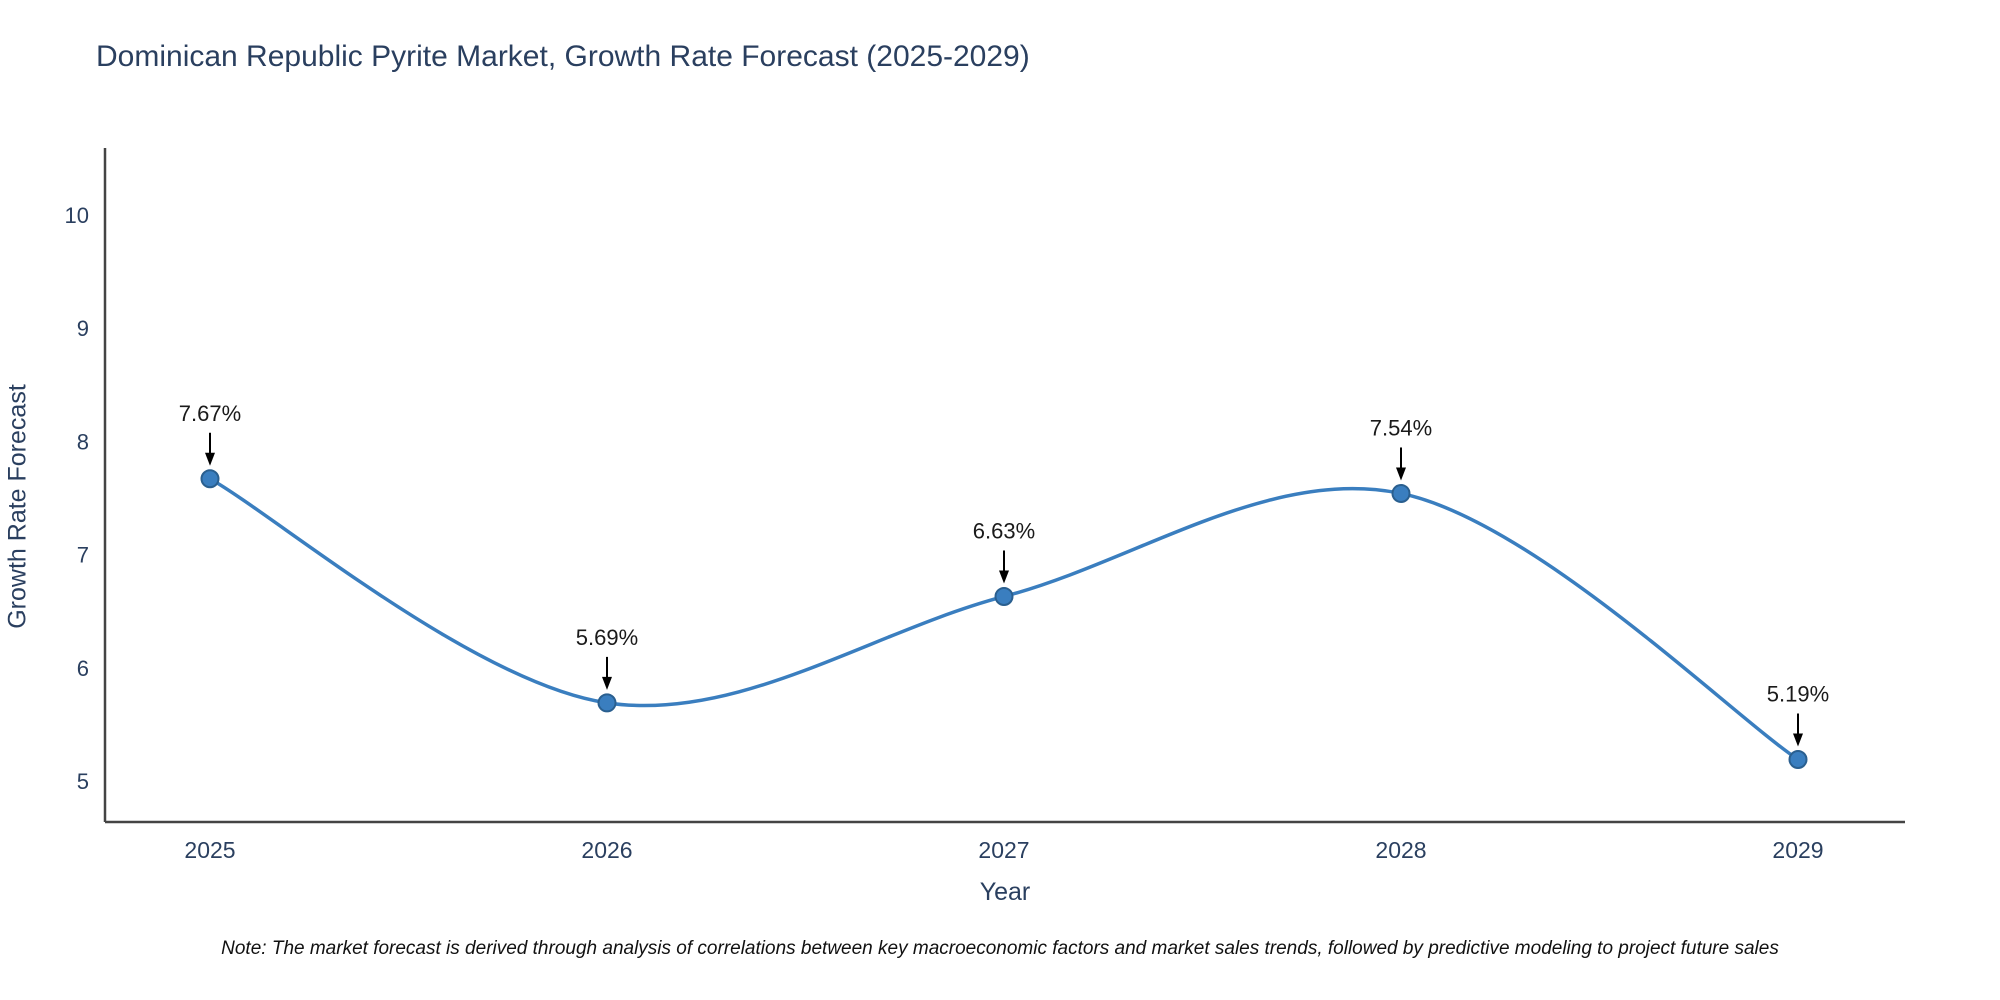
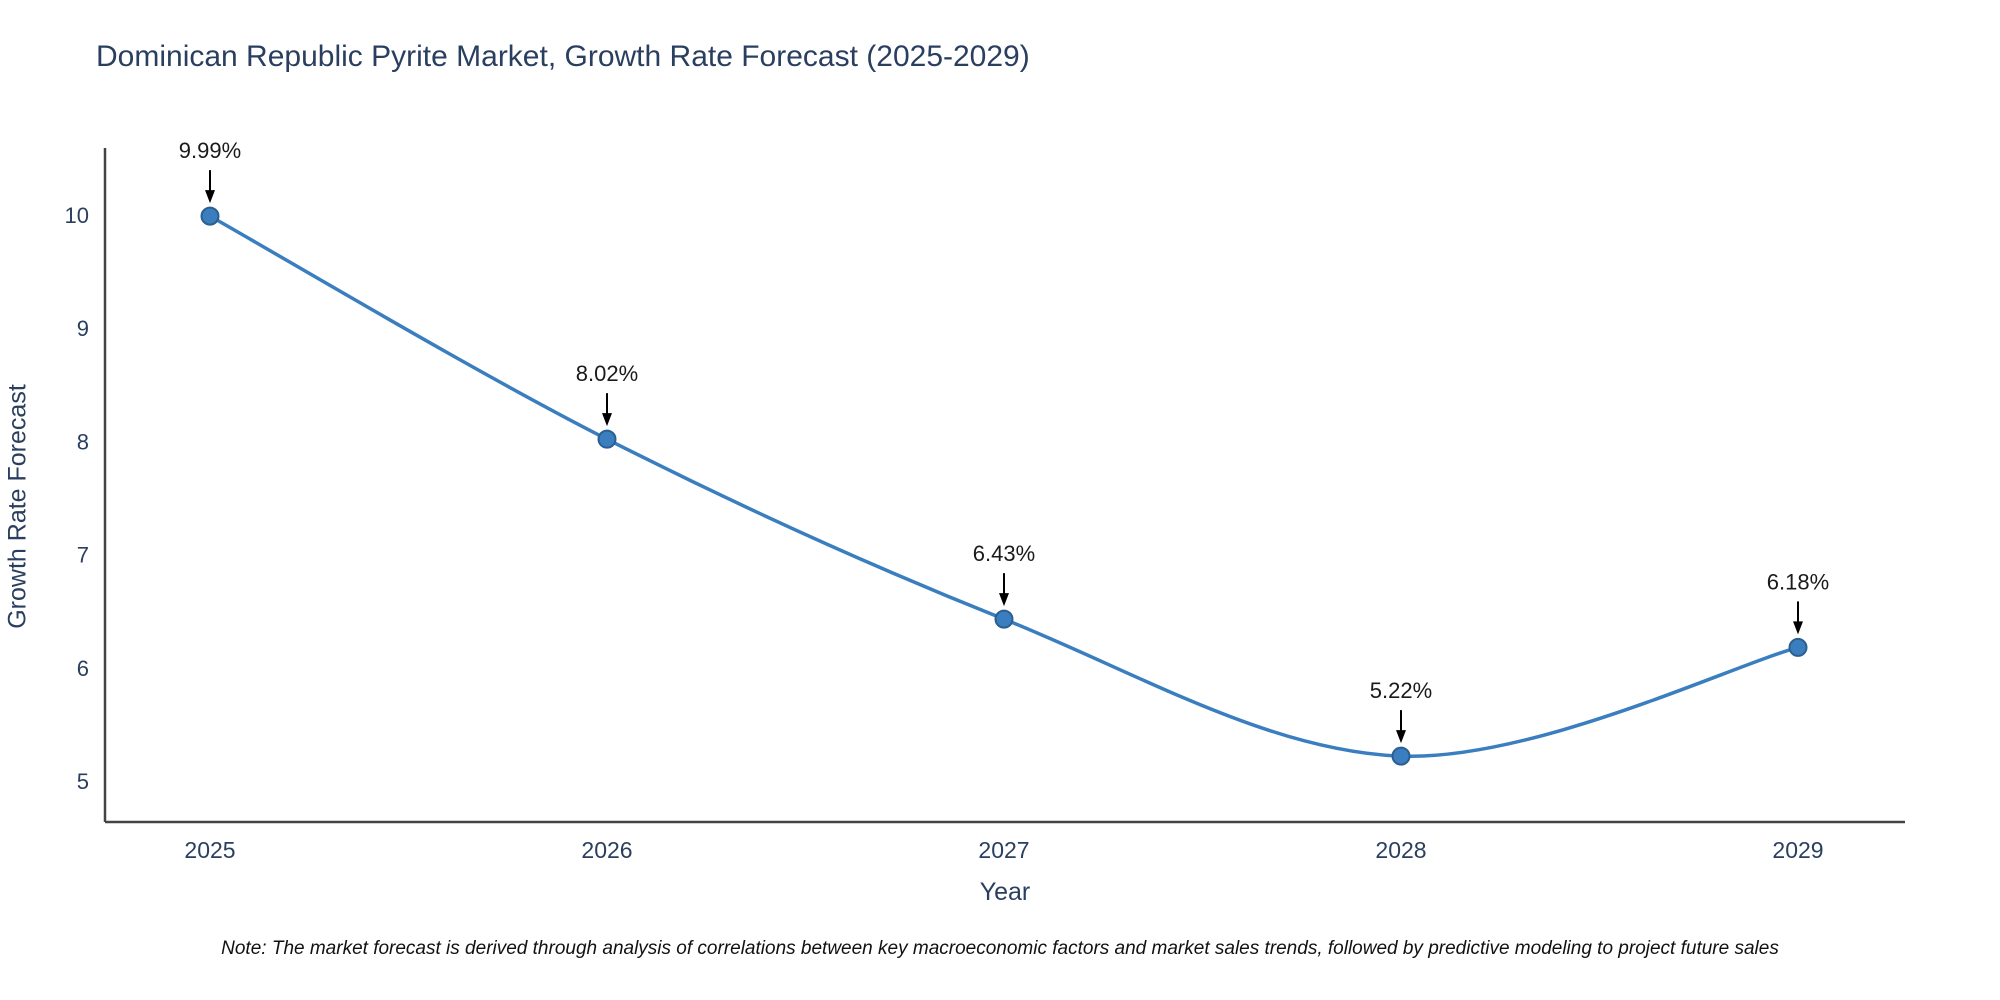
2025: 7.67% -> 9.99%
2026: 5.69% -> 8.02%
2027: 6.63% -> 6.43%
2028: 7.54% -> 5.22%
2029: 5.19% -> 6.18%
